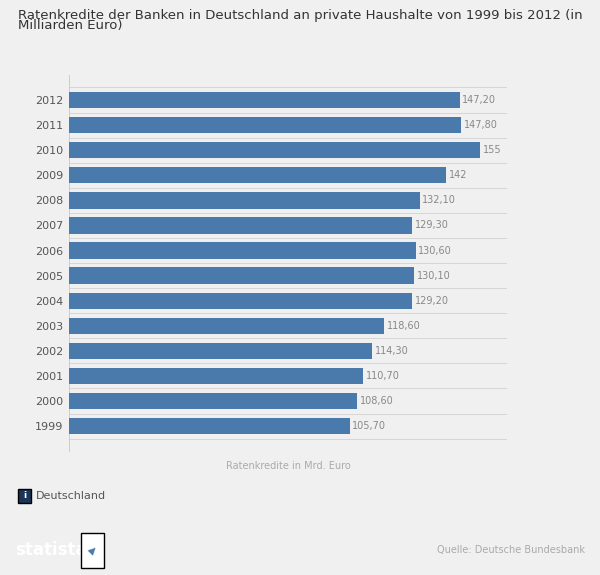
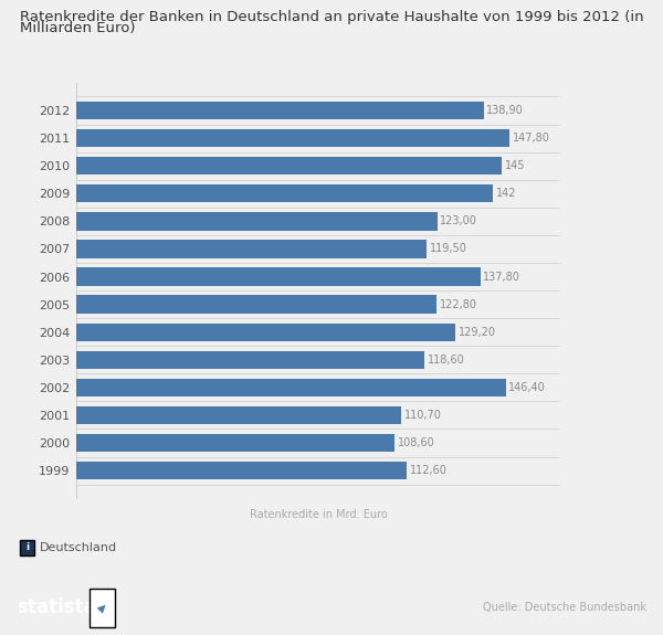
2012: 147,20 -> 138,90
2010: 155 -> 145
2008: 132,10 -> 123,00
2007: 129,30 -> 119,50
2006: 130,60 -> 137,80
2005: 130,10 -> 122,80
2002: 114,30 -> 146,40
1999: 105,70 -> 112,60
